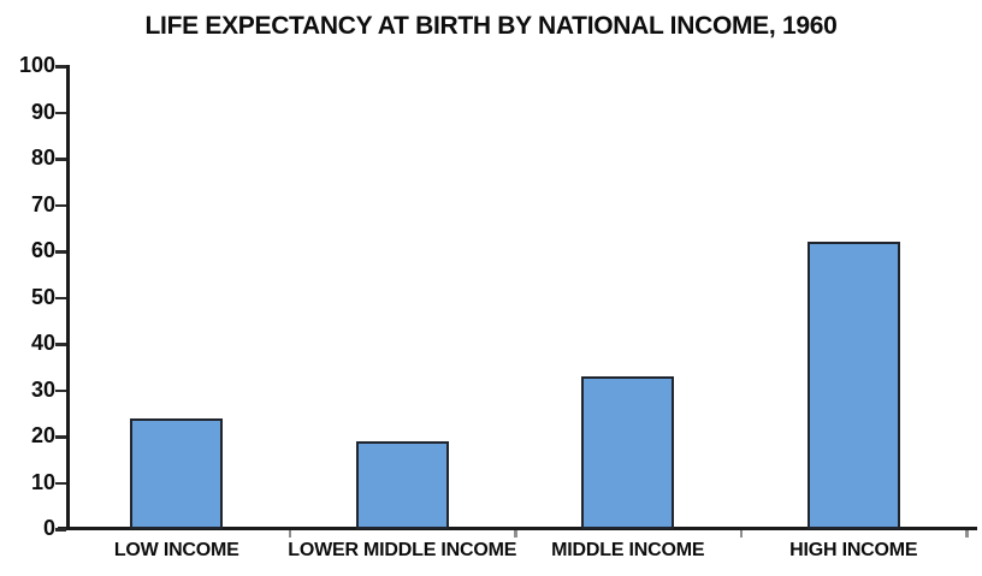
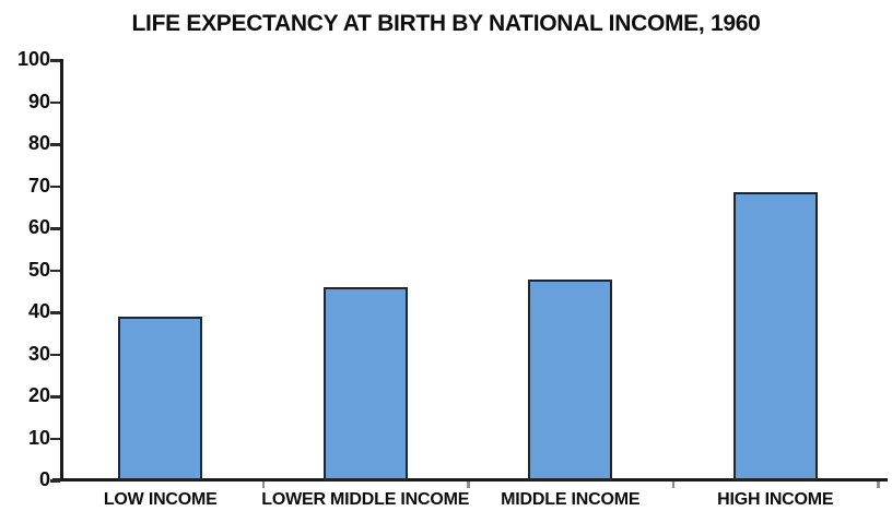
LOW INCOME: 24 -> 39
LOWER MIDDLE INCOME: 19 -> 46
MIDDLE INCOME: 33 -> 48
HIGH INCOME: 62 -> 69
